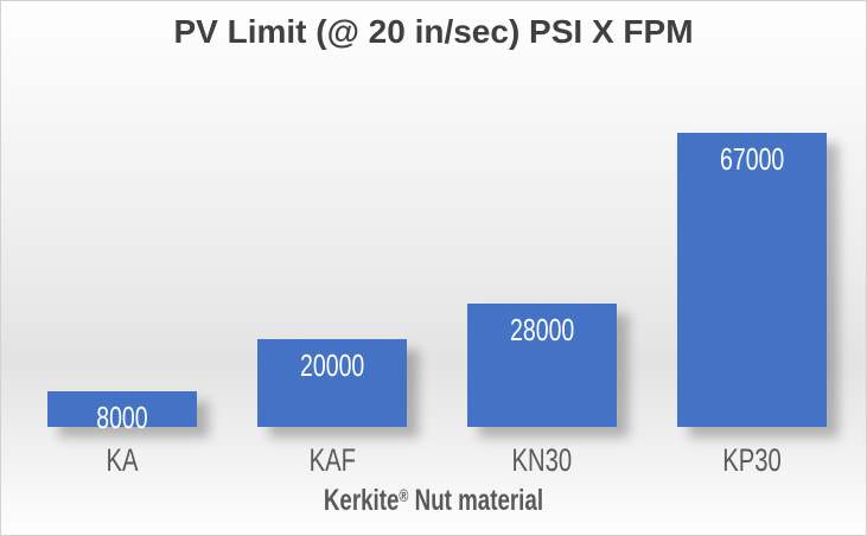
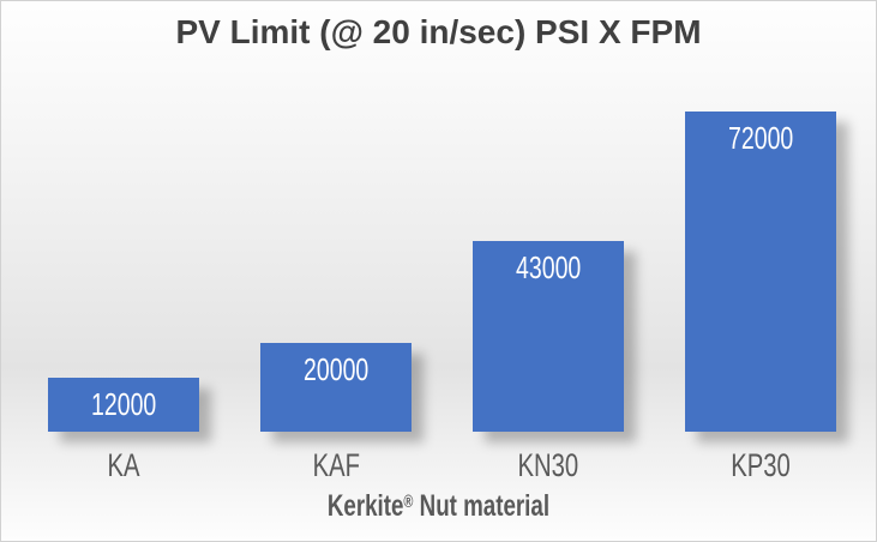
KA: 8000 -> 12000
KN30: 28000 -> 43000
KP30: 67000 -> 72000
